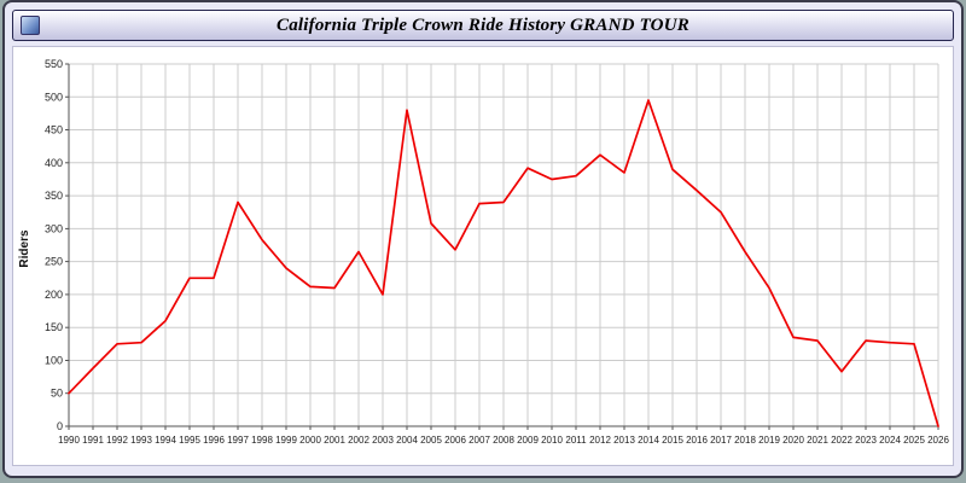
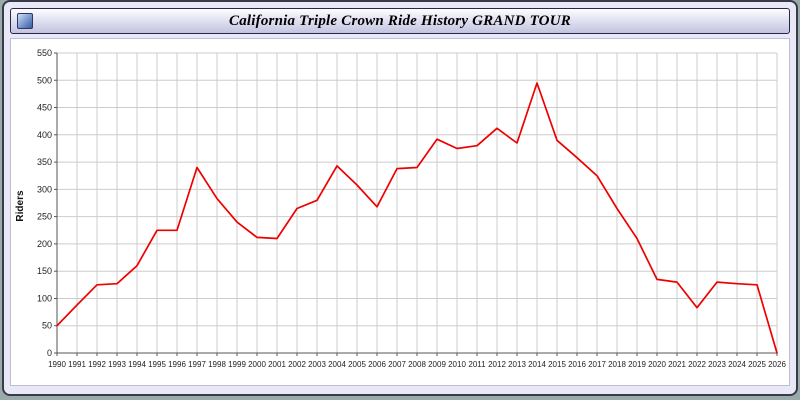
2003: 200 -> 280
2004: 480 -> 340
